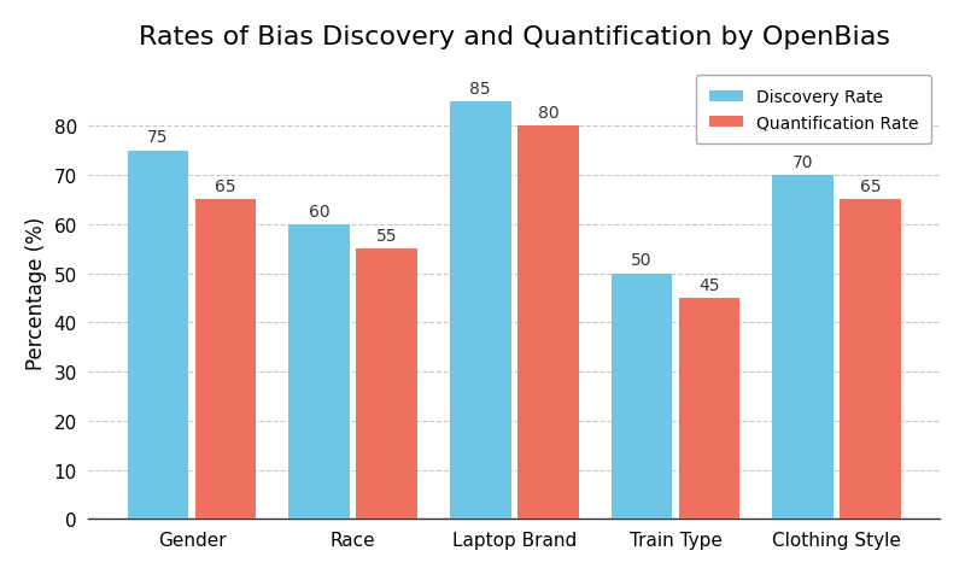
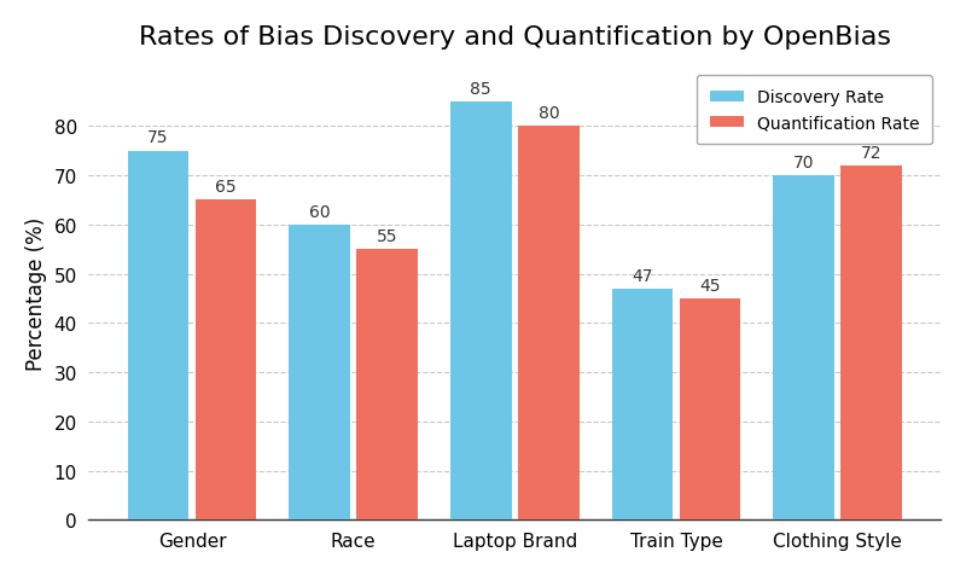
Discovery Rate/Train Type: 50 -> 47
Quantification Rate/Clothing Style: 65 -> 72
